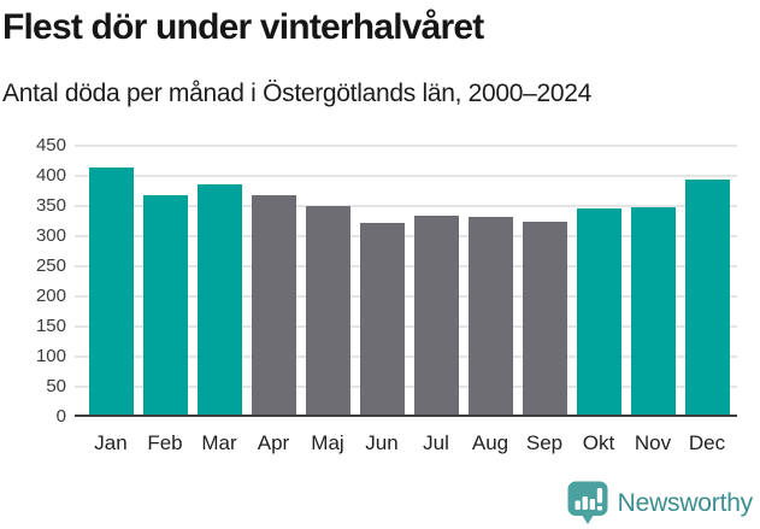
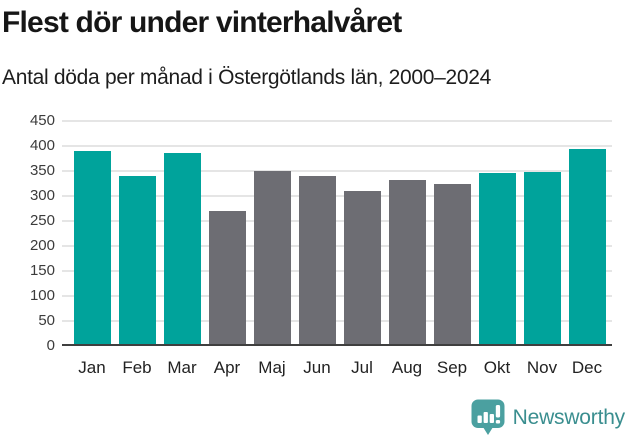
Jan: 420 -> 390
Feb: 370 -> 340
Apr: 370 -> 270
Jun: 320 -> 340
Jul: 340 -> 310
